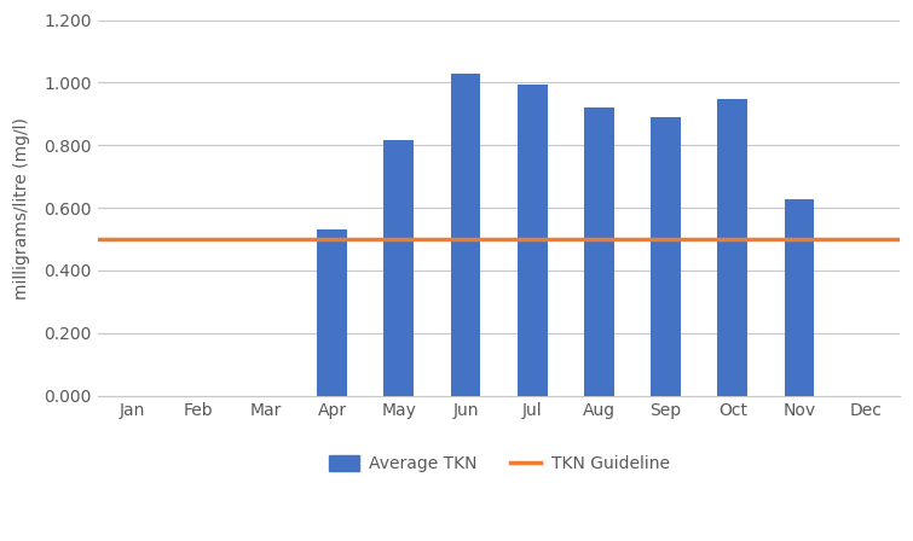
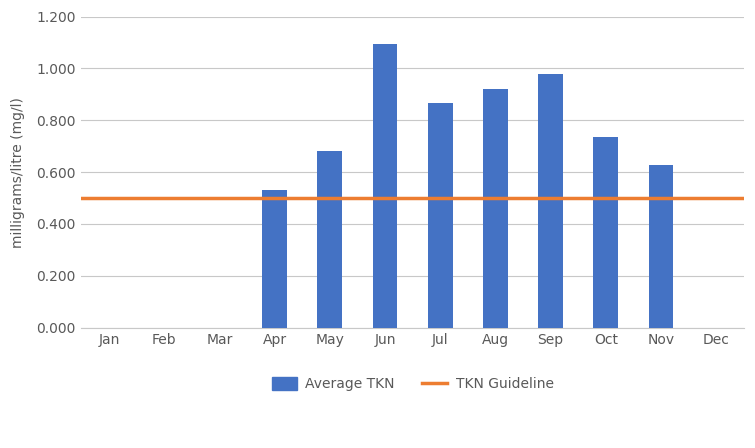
May: 0.815 -> 0.680
Jun: 1.028 -> 1.095
Jul: 0.993 -> 0.865
Sep: 0.888 -> 0.980
Oct: 0.948 -> 0.735
